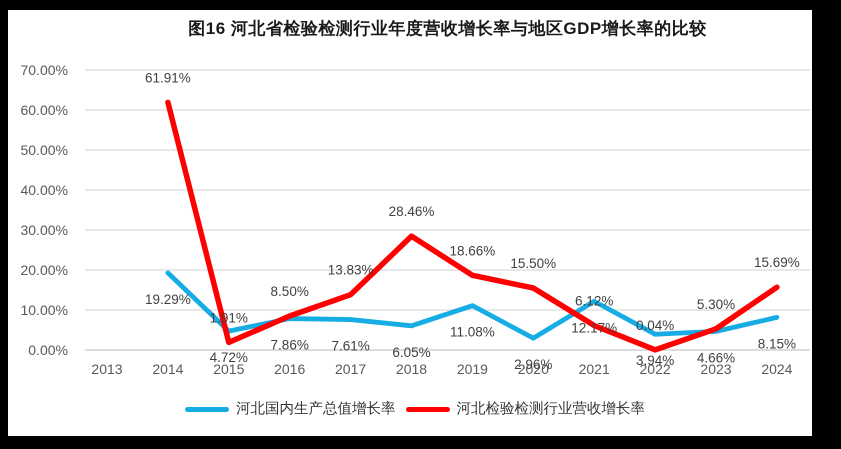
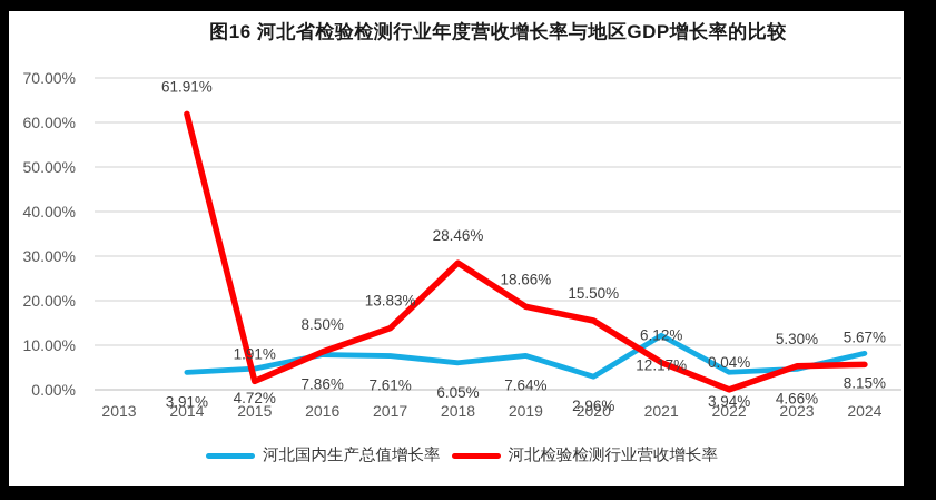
河北国内生产总值增长率/2014: 19.29% -> 3.91%
河北国内生产总值增长率/2019: 11.08% -> 7.64%
河北检验检测行业营收增长率/2024: 15.69% -> 5.67%
